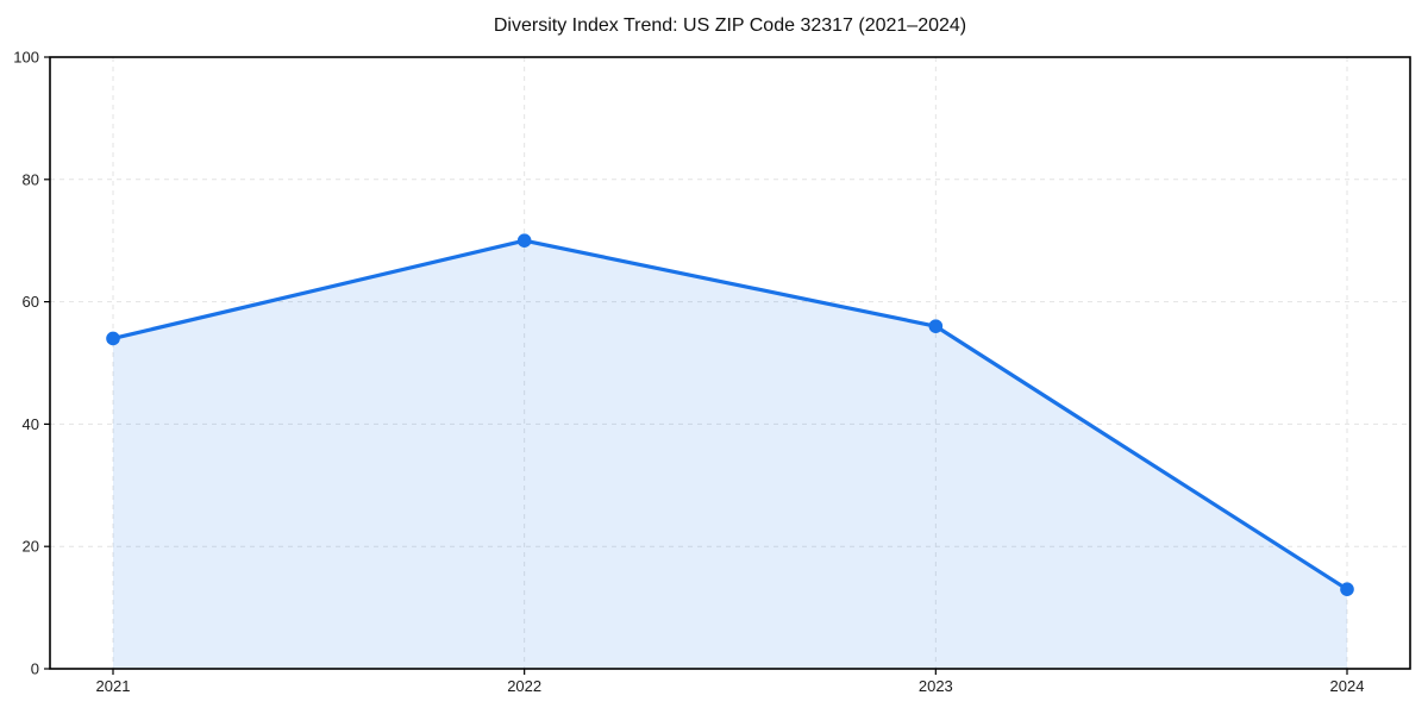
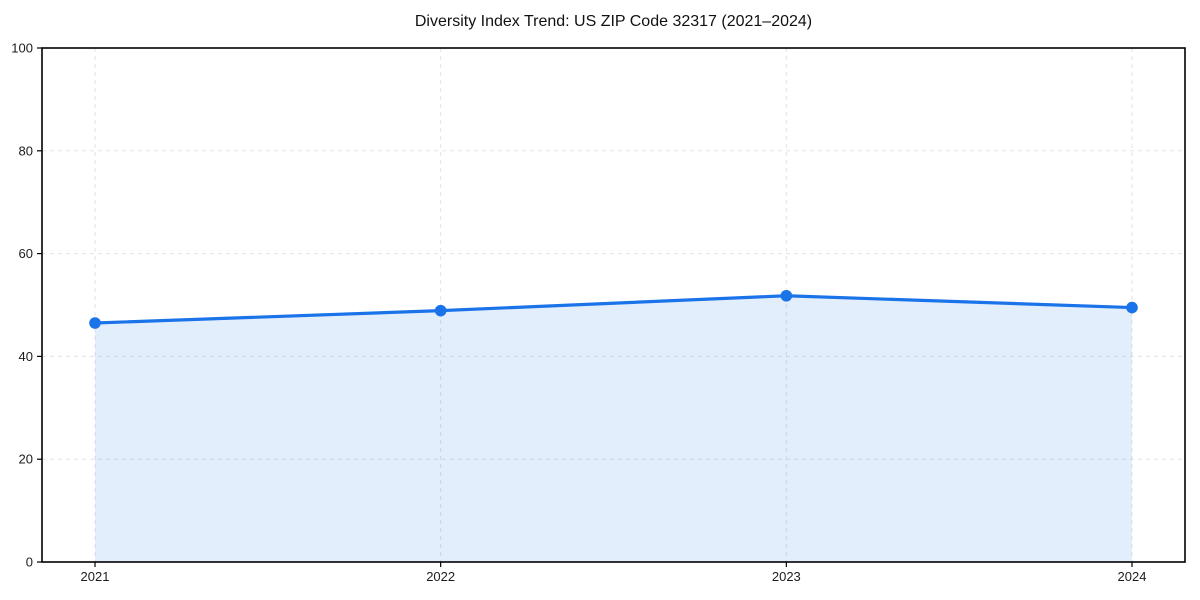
2021: 54 -> 46
2022: 70 -> 49
2023: 56 -> 52
2024: 13 -> 50
